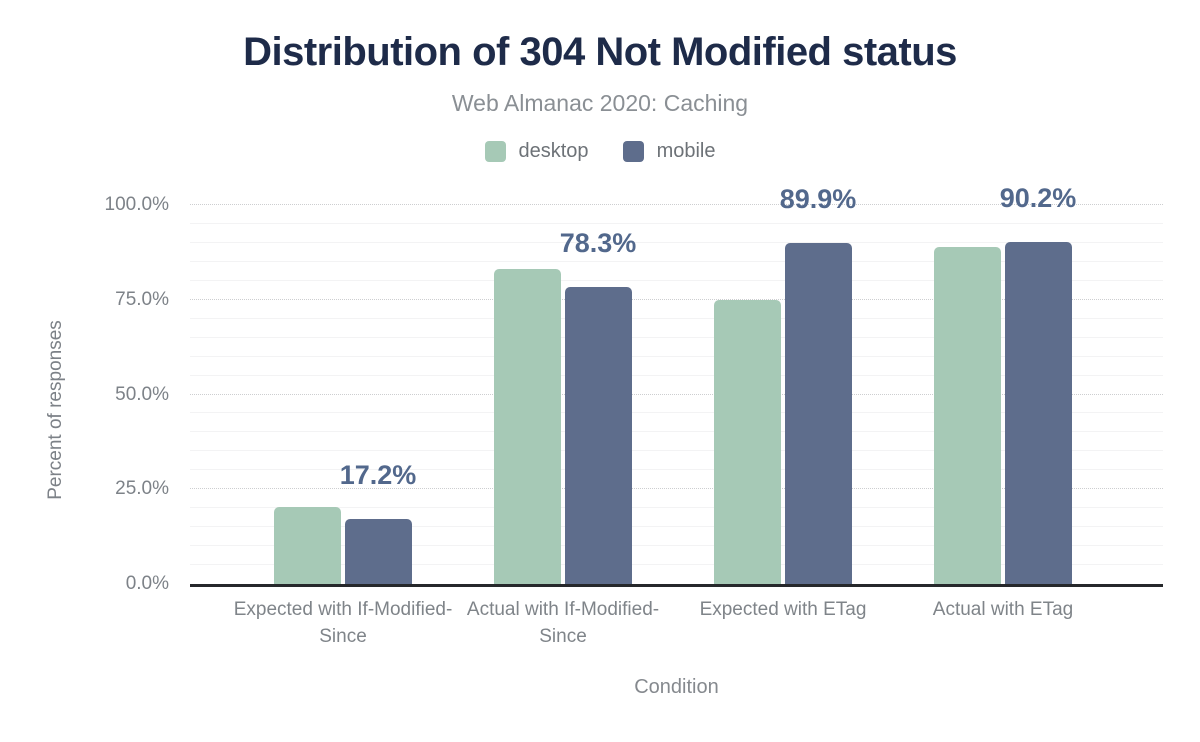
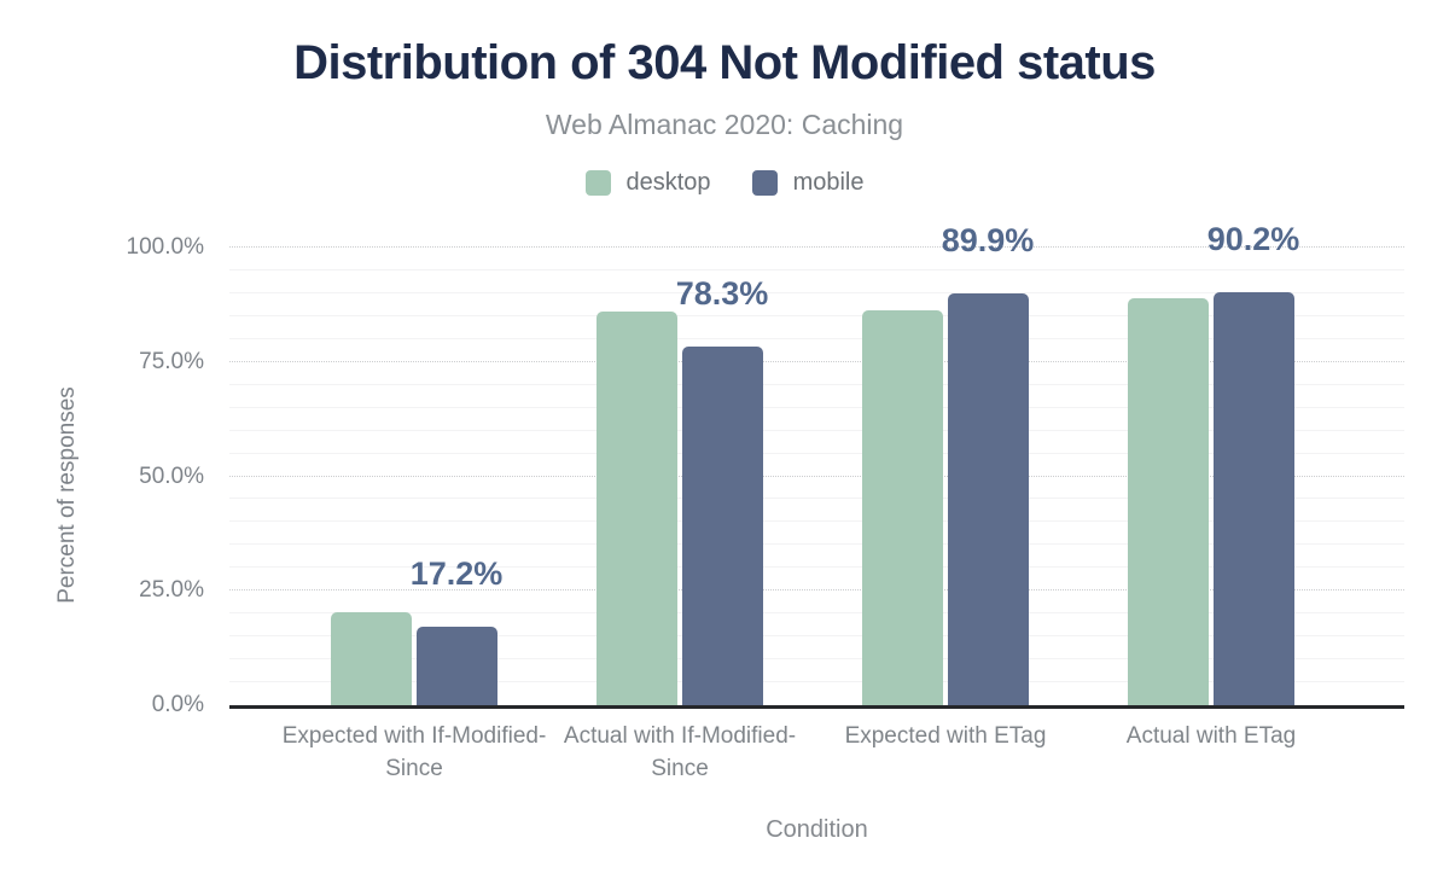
desktop/Actual with If-Modified-Since: 83% -> 86%
desktop/Expected with ETag: 75% -> 86%
